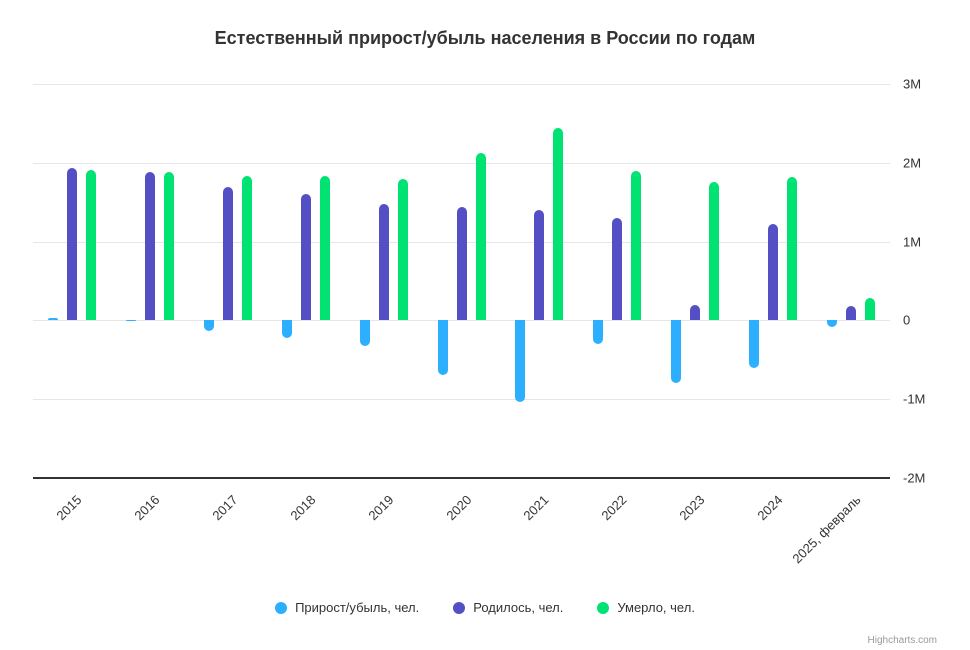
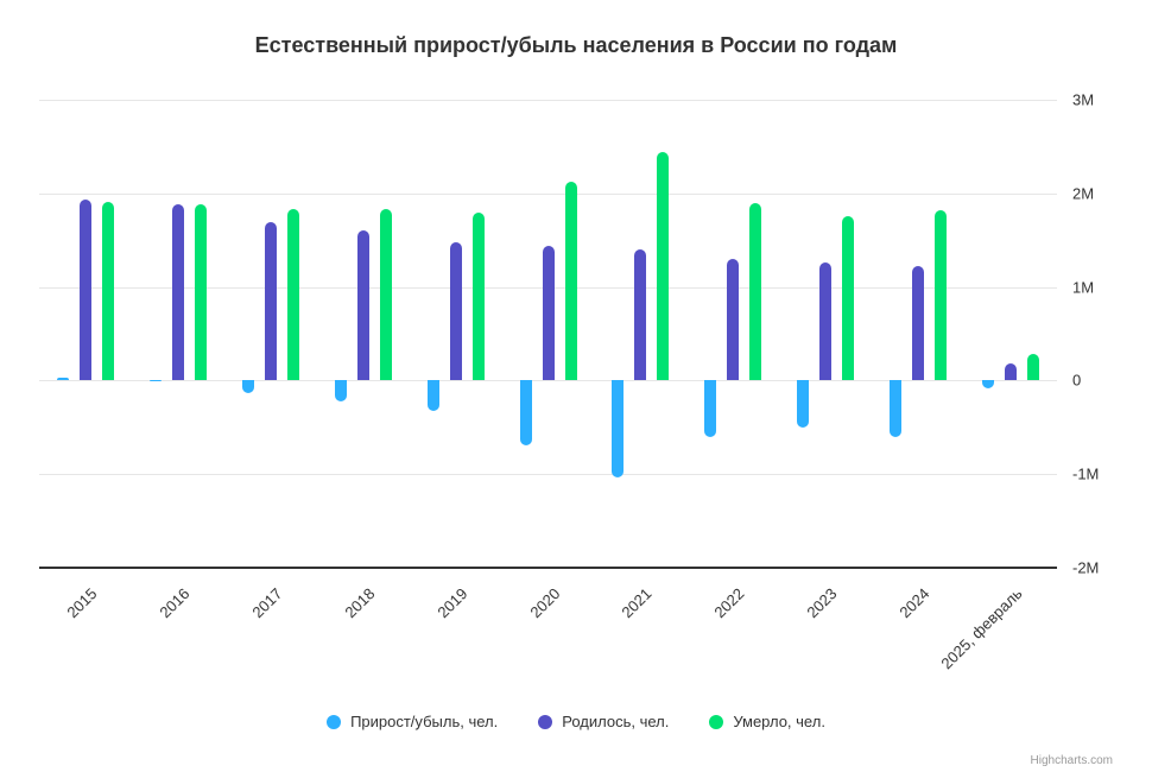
Прирост/убыль, чел./2022: -0.3M -> -0.6M
Прирост/убыль, чел./2023: -0.8M -> -0.5M
Родилось, чел./2023: 0.2M -> 1.3M
